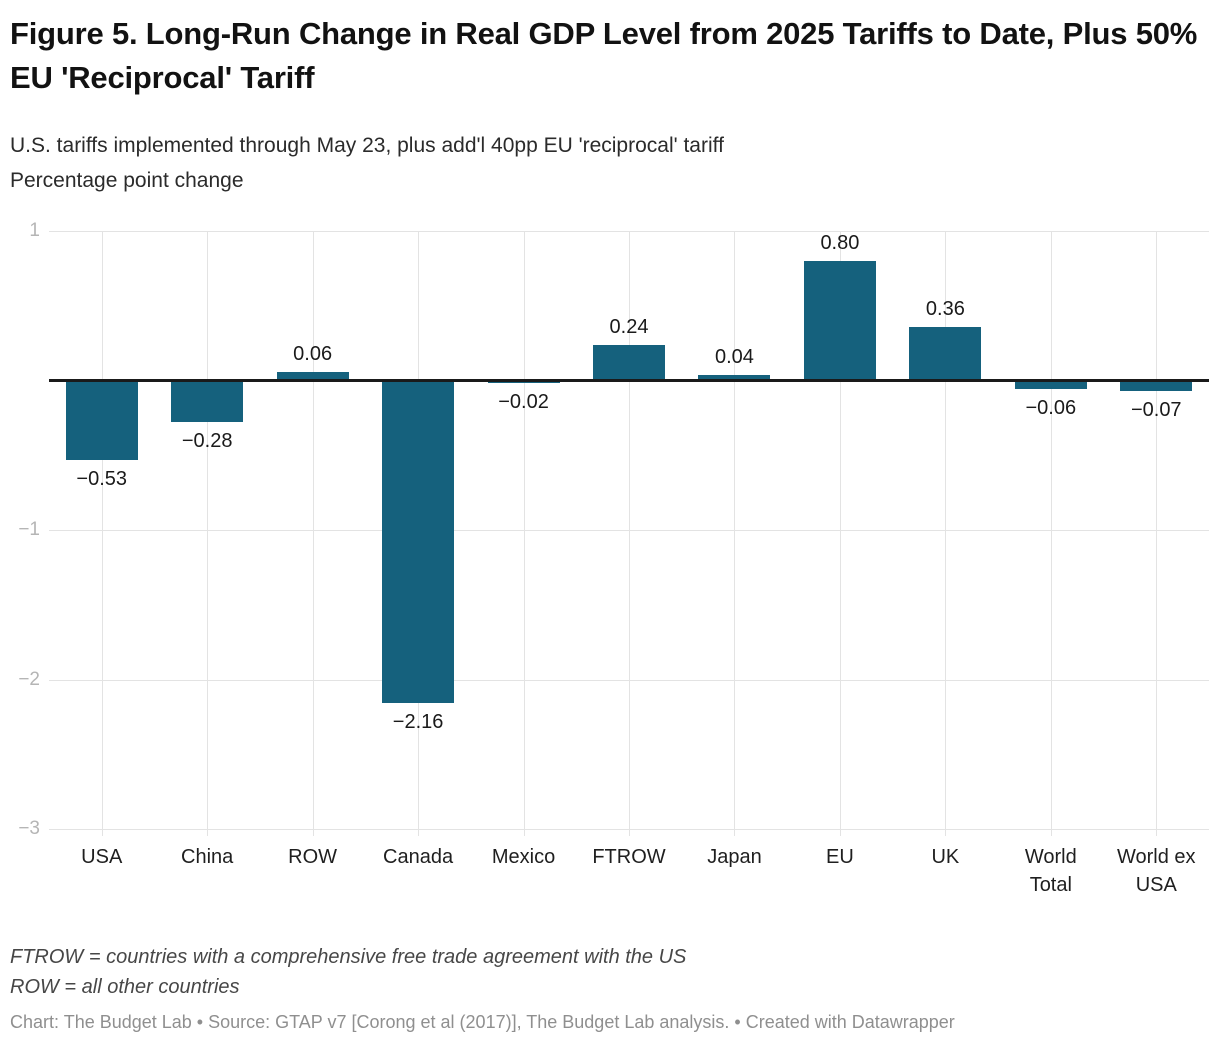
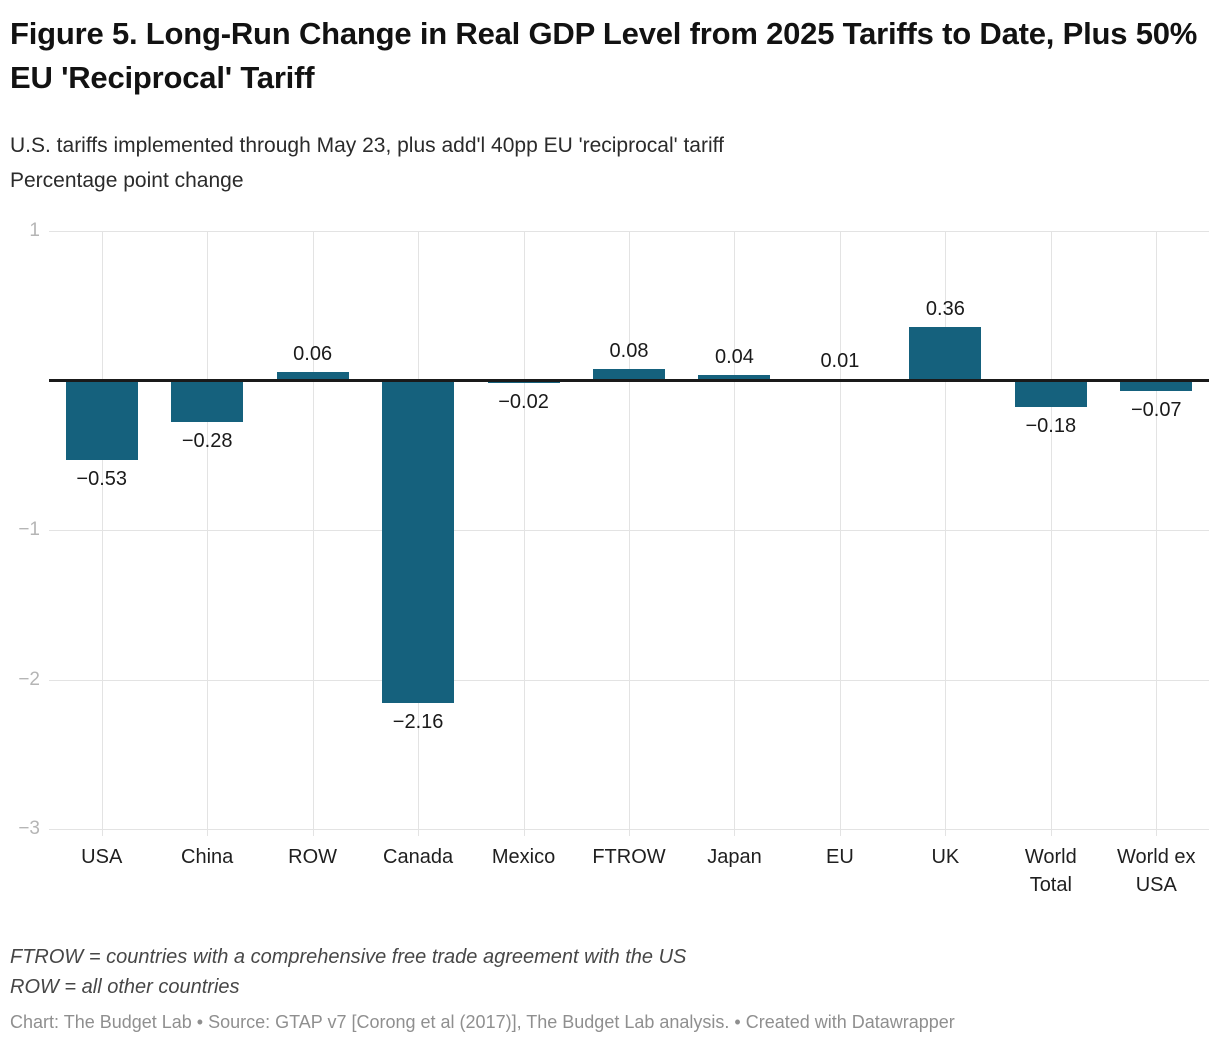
FTROW: 0.24 -> 0.08
EU: 0.80 -> 0.01
World Total: −0.06 -> −0.18
